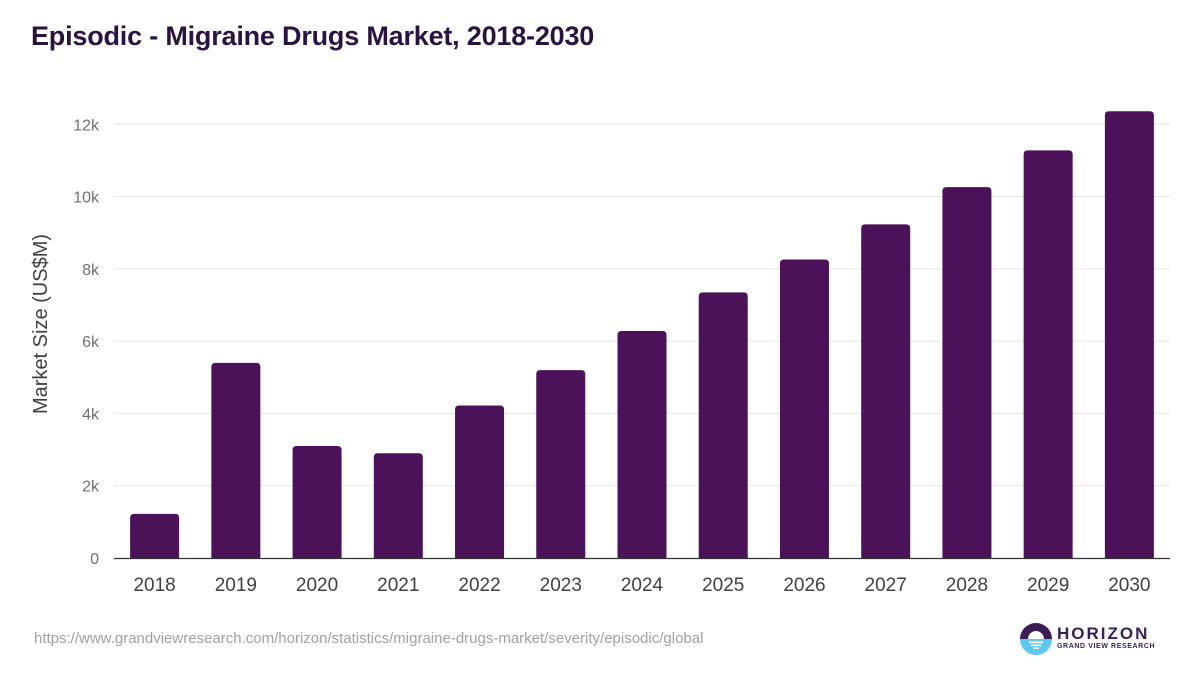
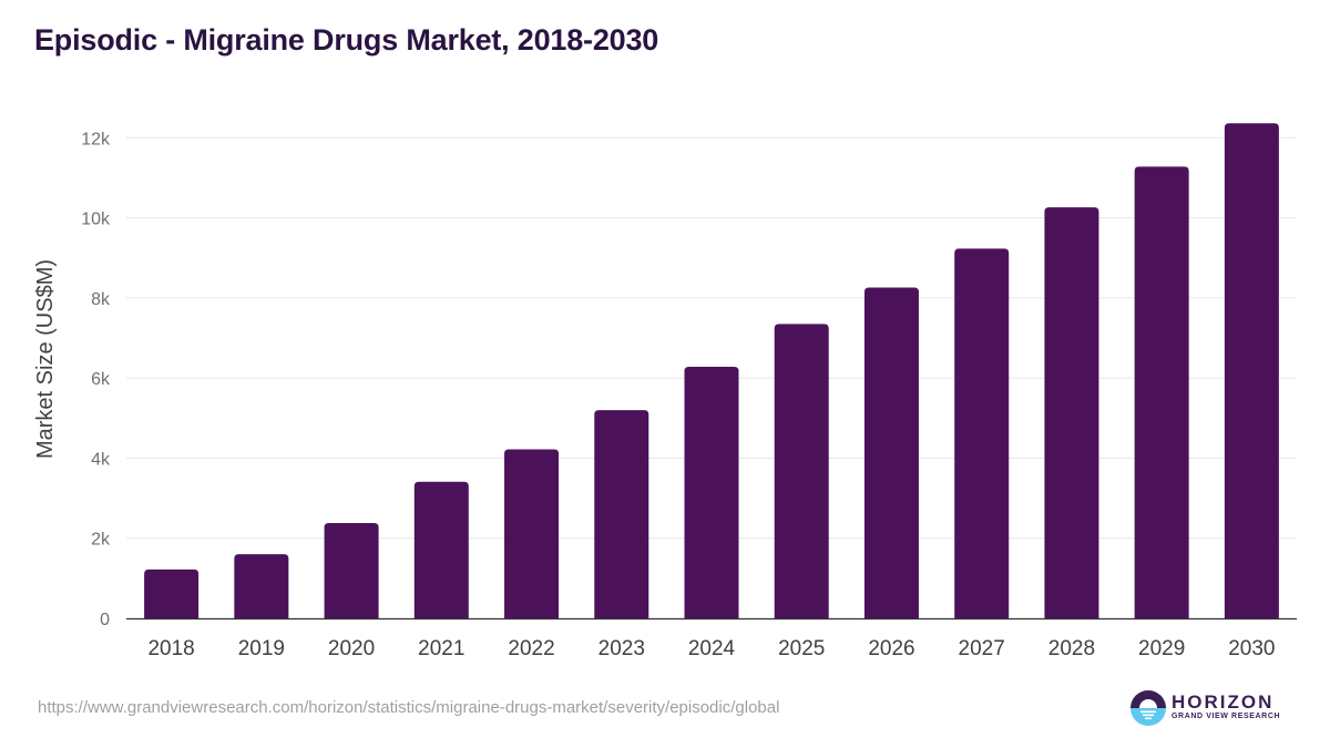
2019: 5.4k -> 1.6k
2020: 3.1k -> 2.4k
2021: 2.9k -> 3.4k
